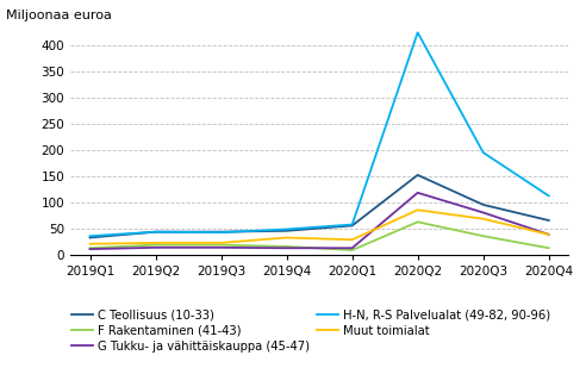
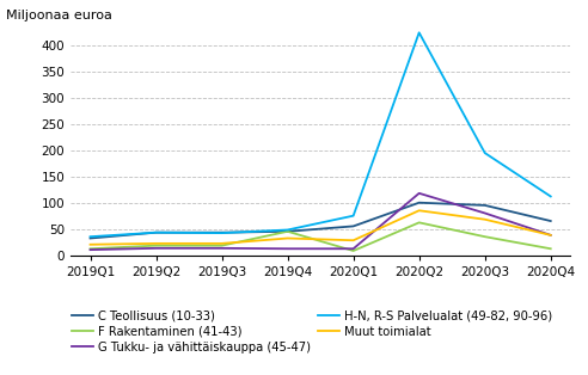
F Rakentaminen (41-43)/2019Q4: 15 -> 45
H-N, R-S Palvelualat (49-82, 90-96)/2020Q1: 57 -> 75
C Teollisuus (10-33)/2020Q2: 152 -> 100
